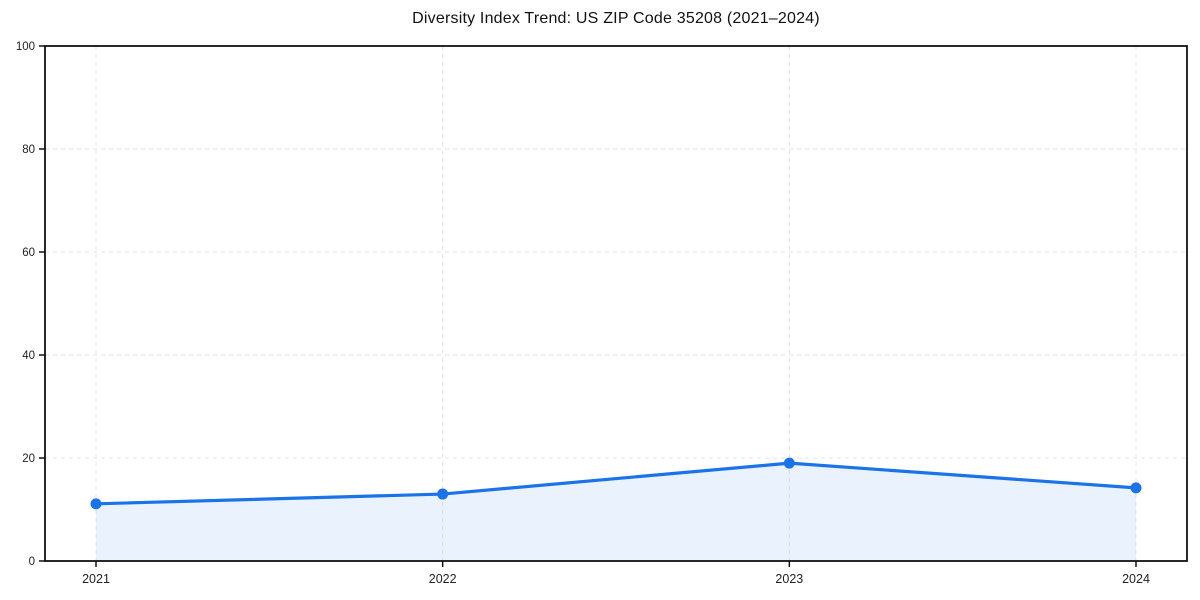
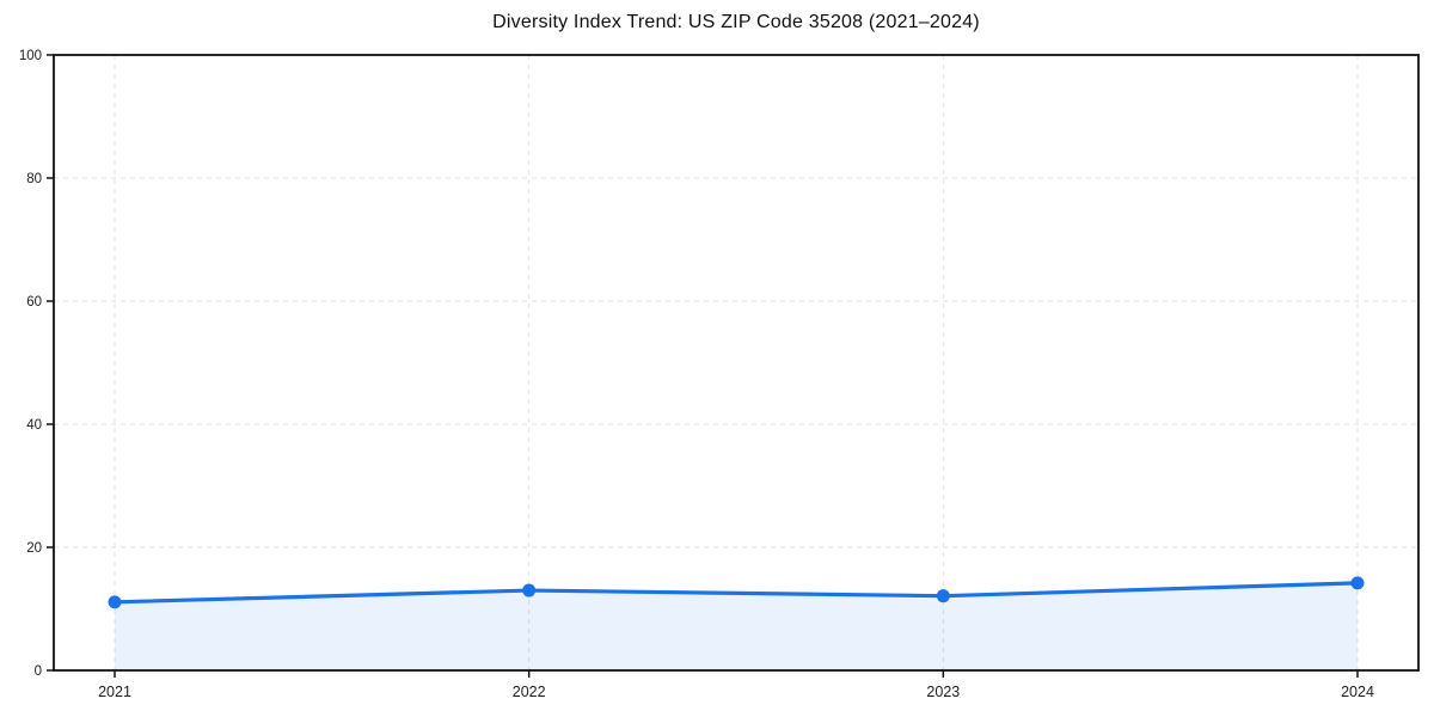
2023: 19 -> 12
